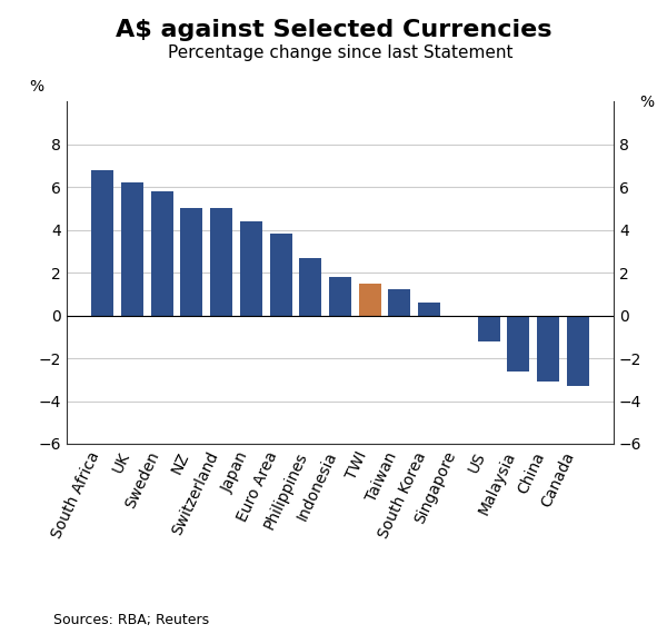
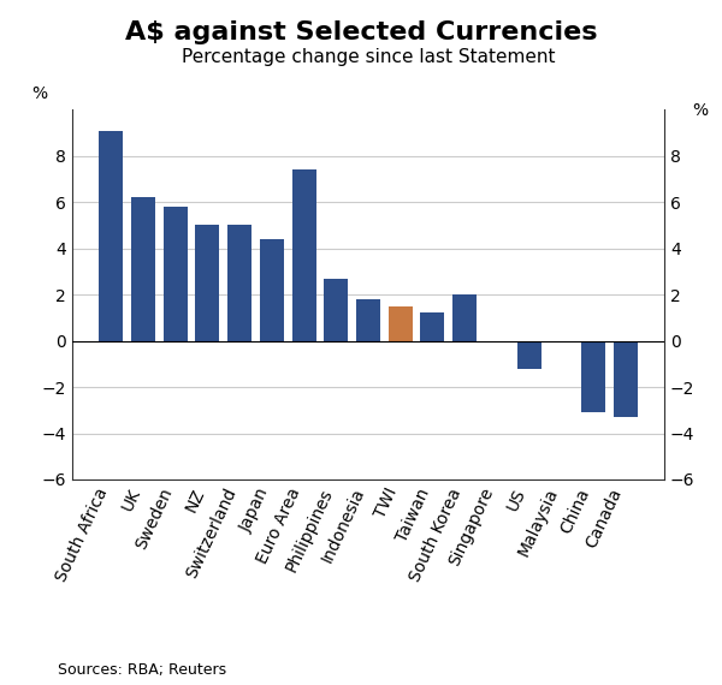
South Africa: 6.8 -> 9.1
Euro Area: 3.8 -> 7.4
South Korea: 0.6 -> 2.0
Malaysia: -2.6 -> -0.1
